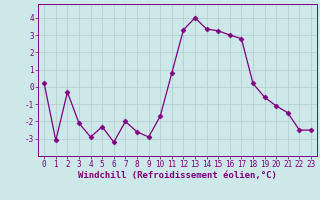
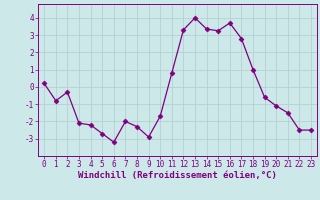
1: -3.1 -> -0.8
4: -2.9 -> -2.2
5: -2.3 -> -2.7
8: -2.6 -> -2.3
16: 3.0 -> 3.7
18: 0.2 -> 1.0
